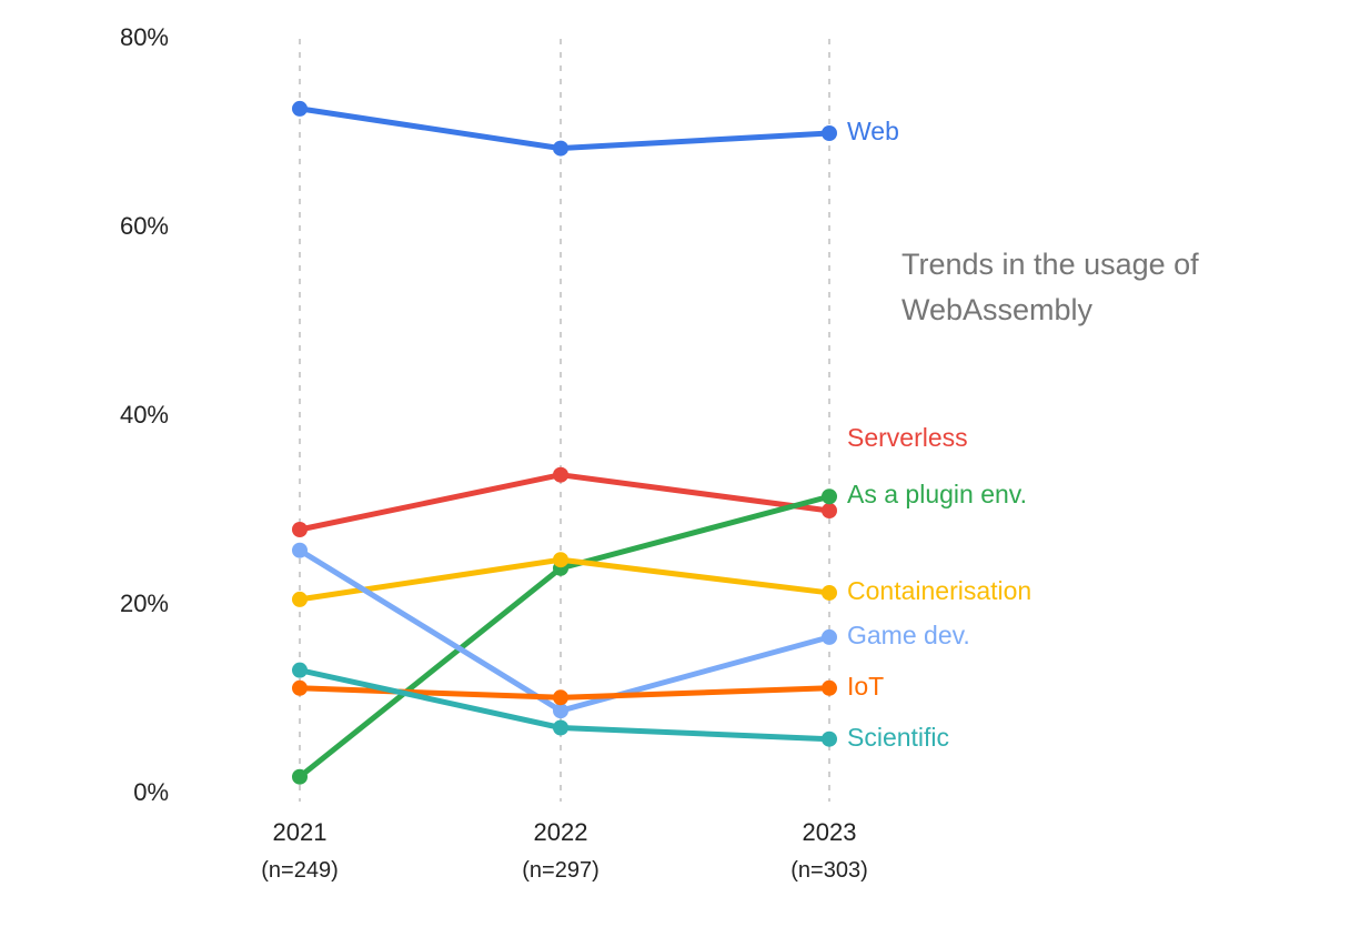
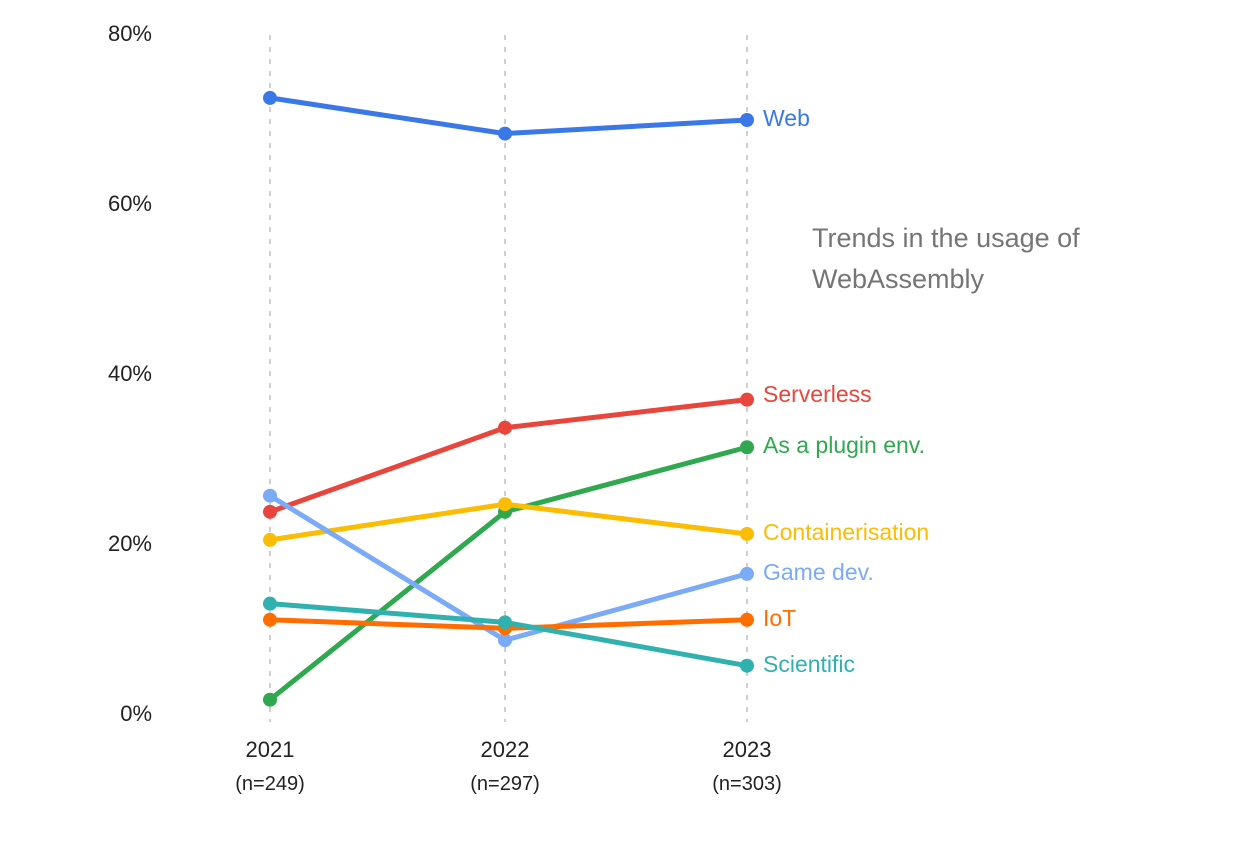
Serverless/2021: 28% -> 24%
Scientific/2022: 7% -> 11%
Serverless/2023: 30% -> 37%
